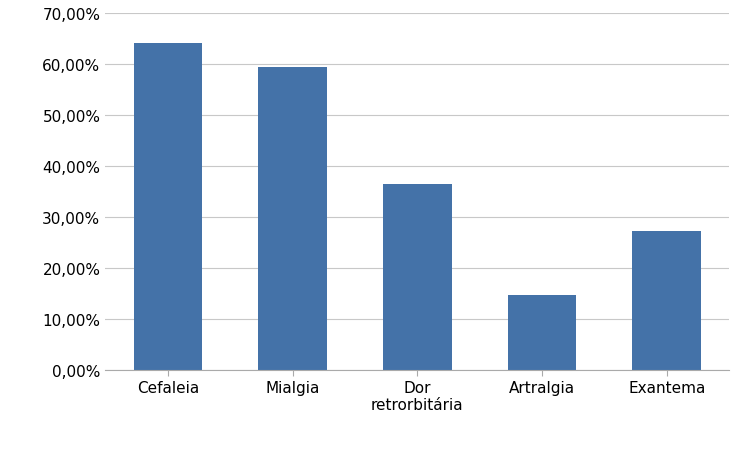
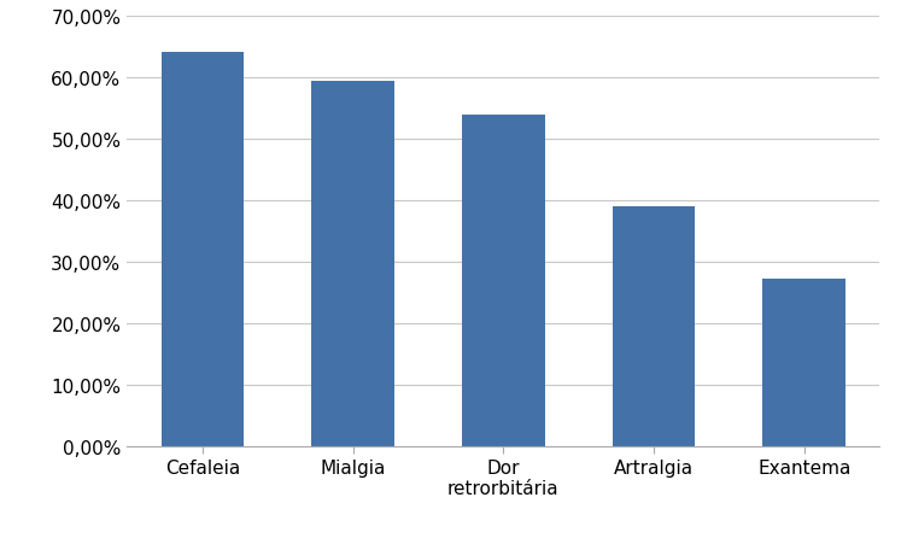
Dor retrorbitária: 36,4% -> 53,8%
Artralgia: 14,6% -> 39,0%
